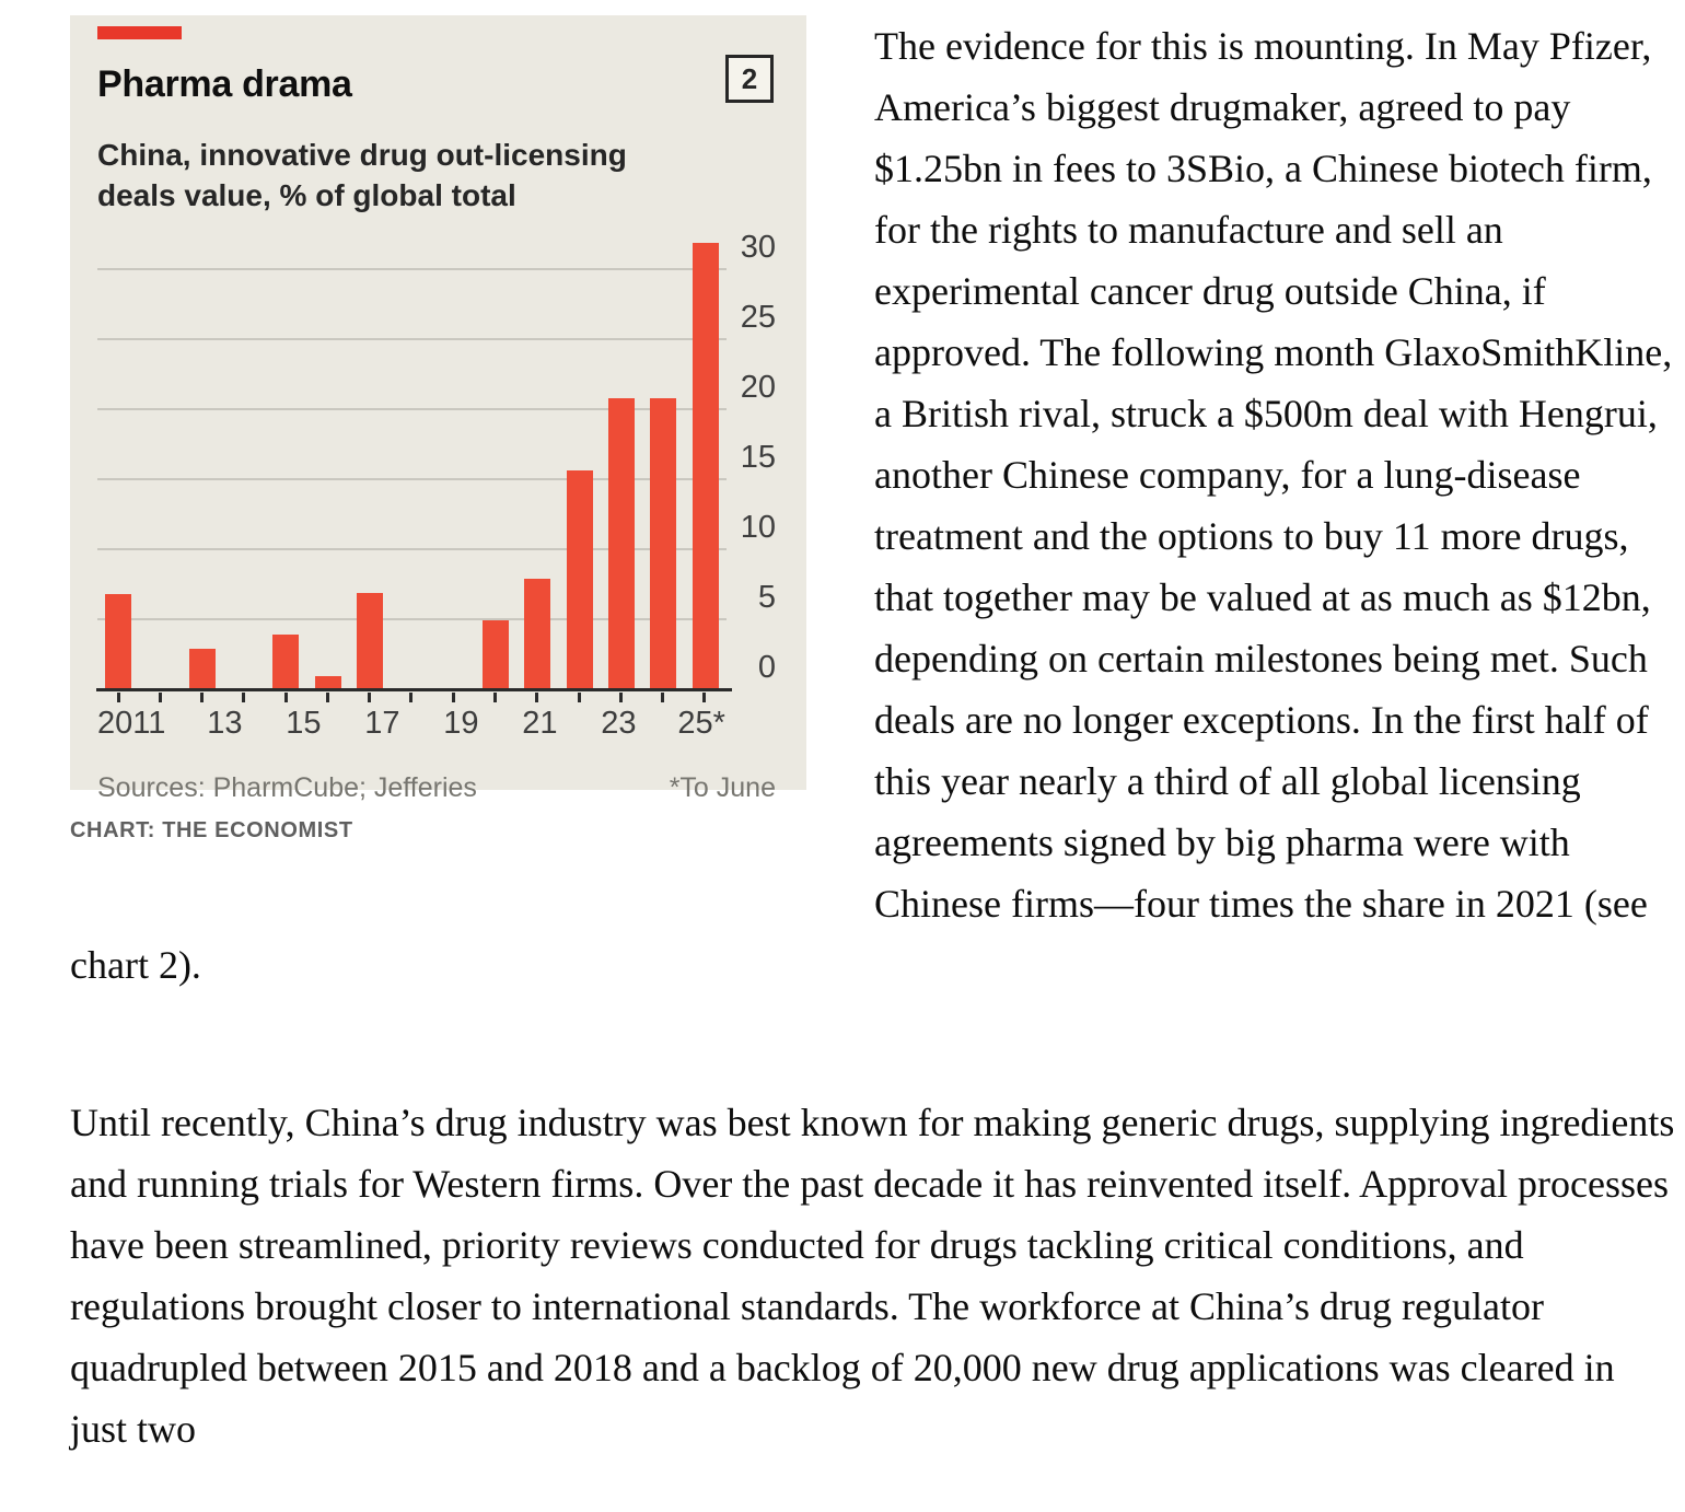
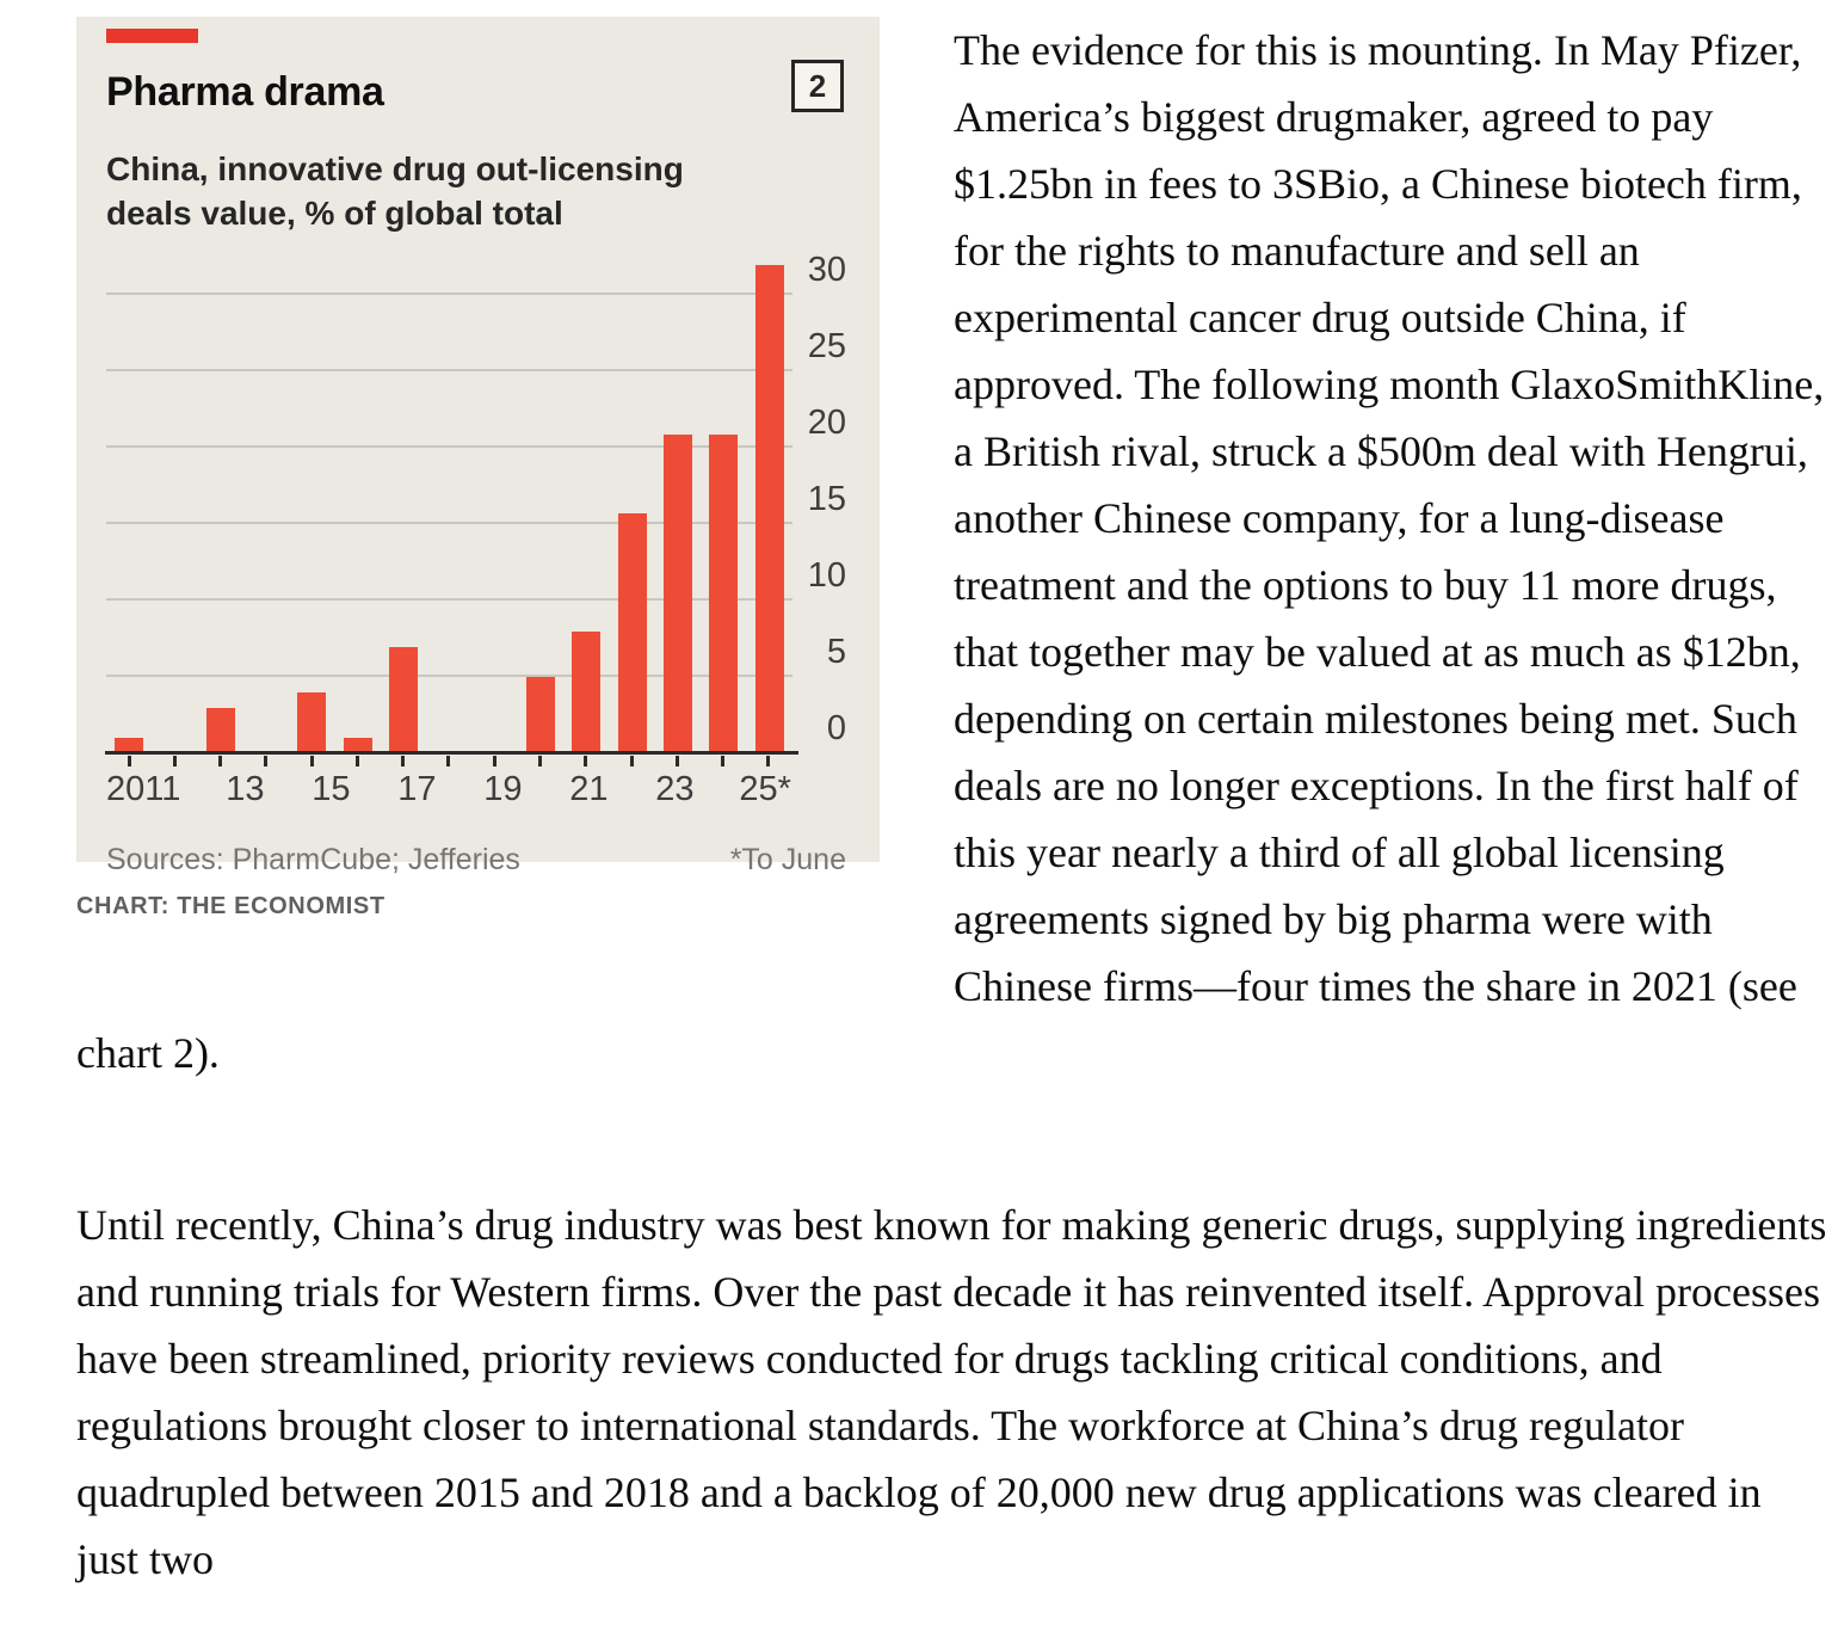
2011: 6.8 -> 0.9
